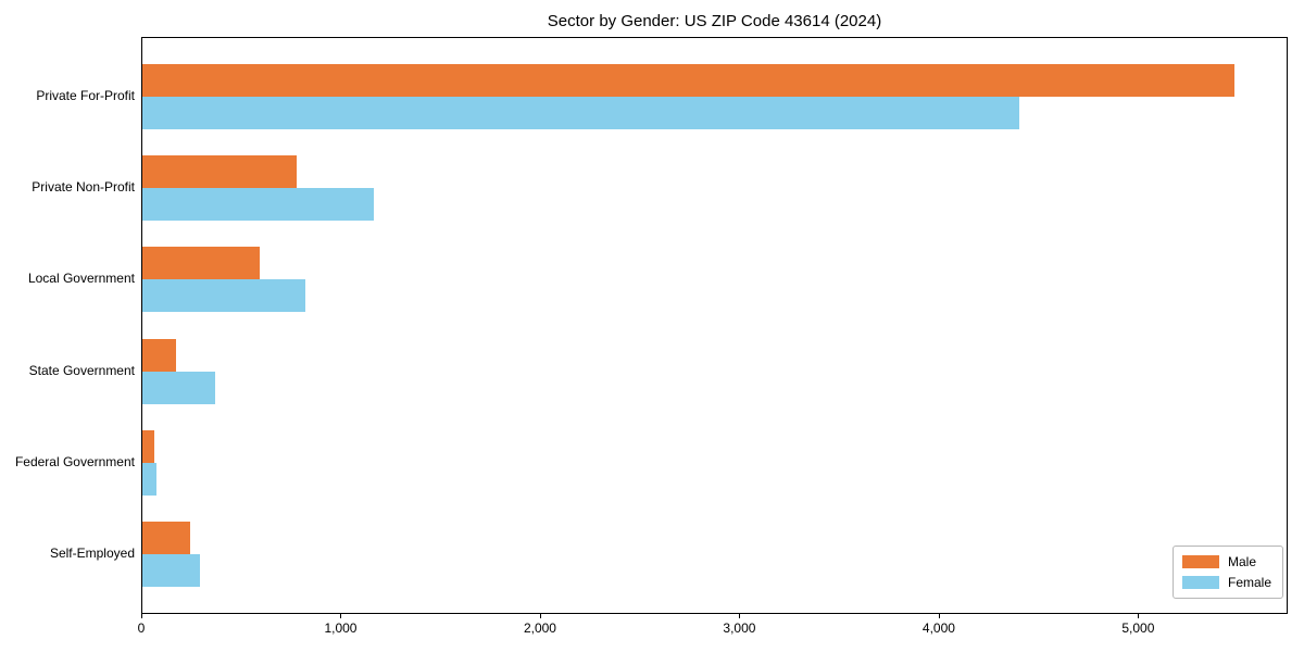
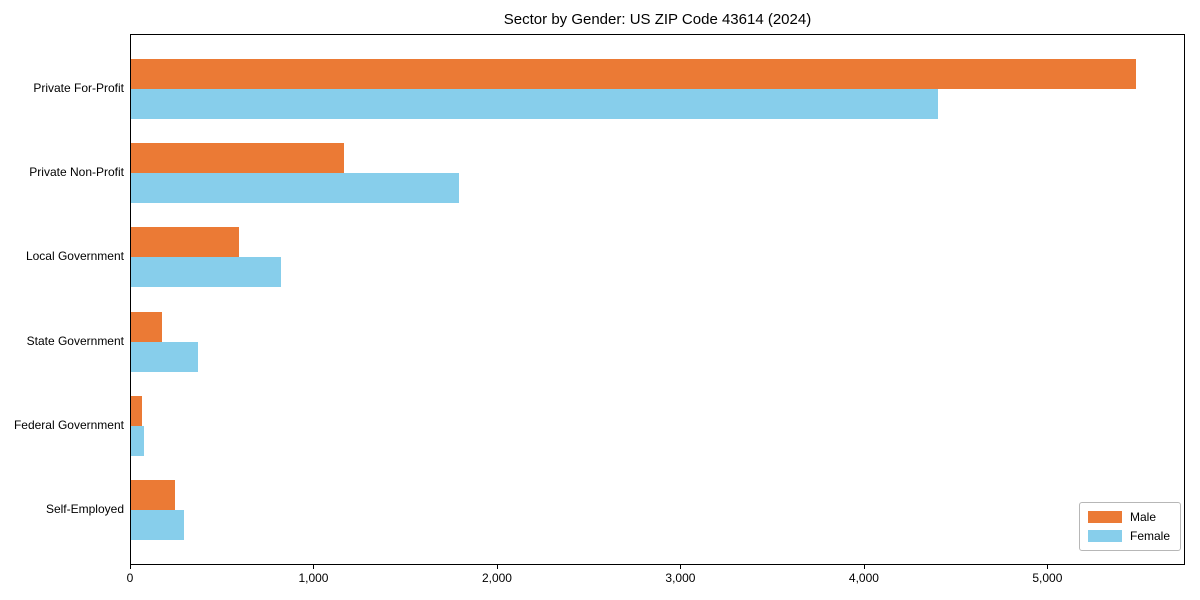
Male/Private Non-Profit: 780 -> 1160
Female/Private Non-Profit: 1160 -> 1790
